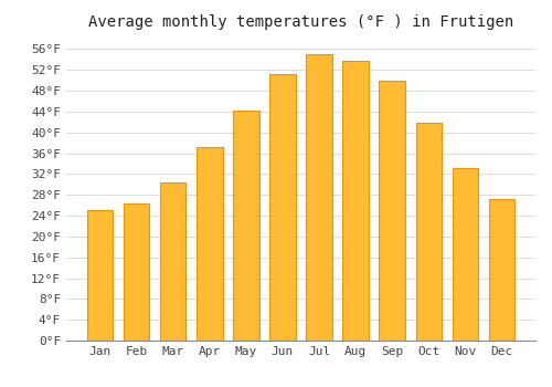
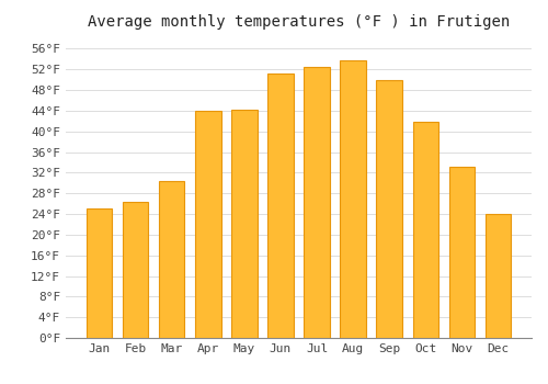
Apr: 37.2°F -> 44.0°F
Jul: 55.0°F -> 52.5°F
Dec: 27.1°F -> 24.0°F
